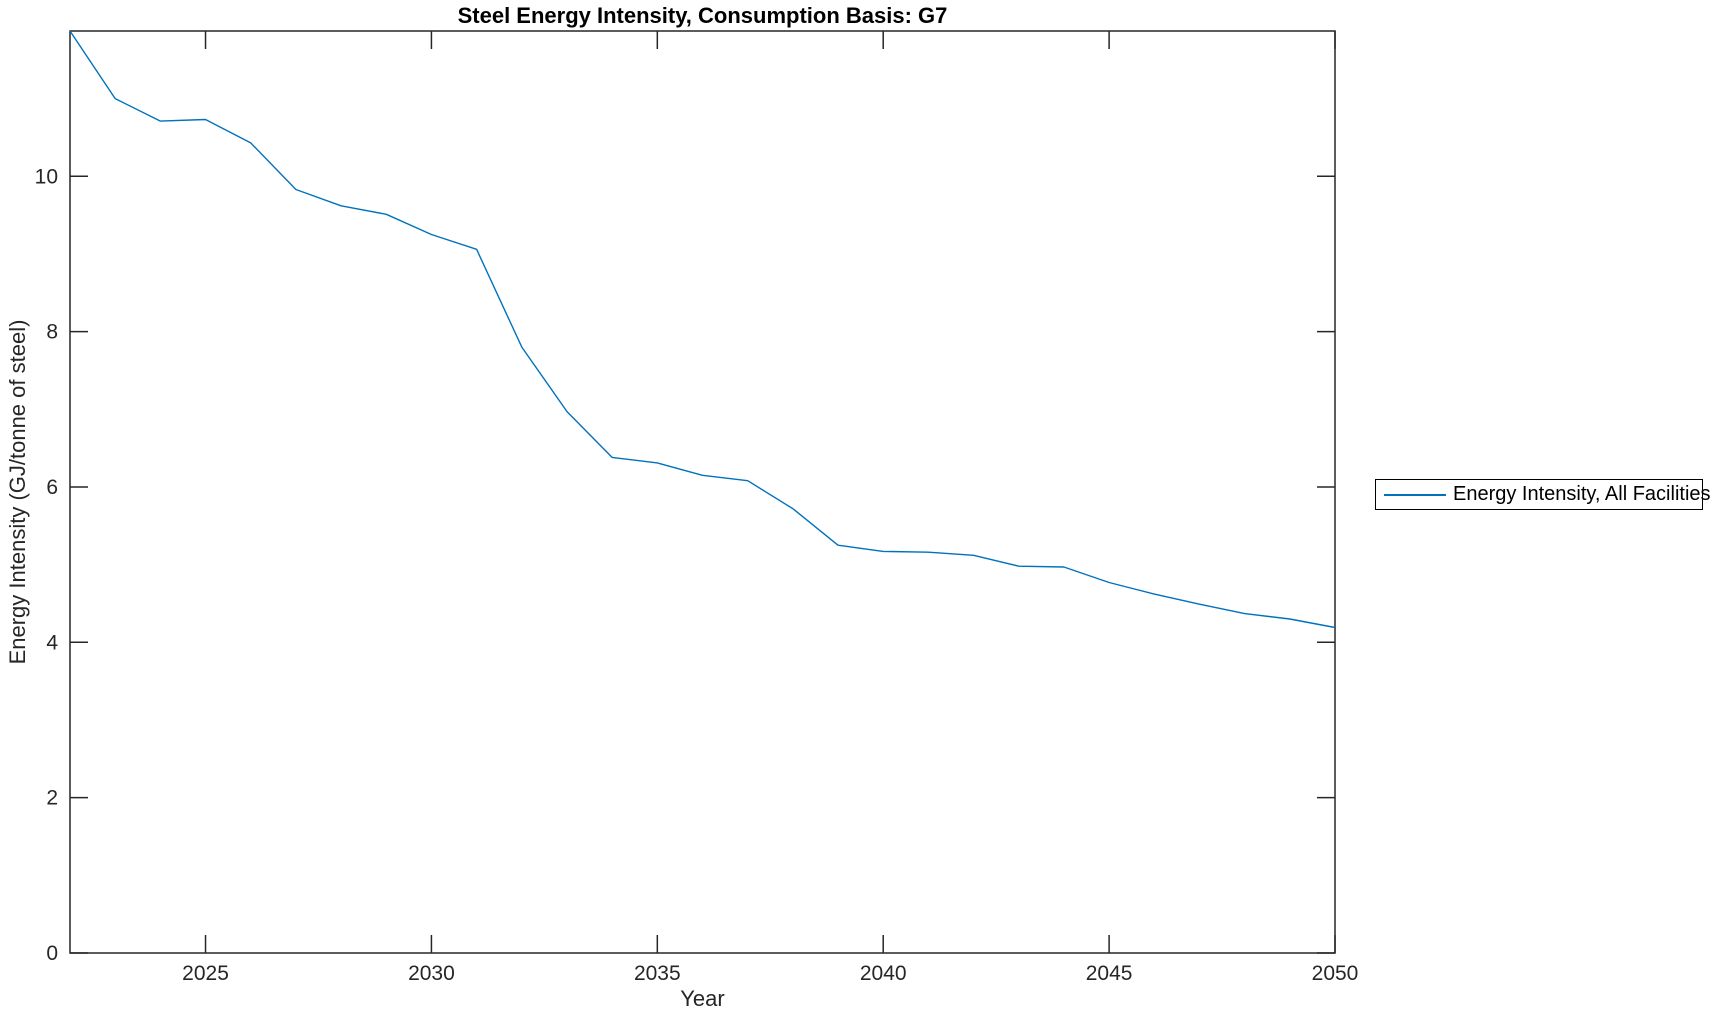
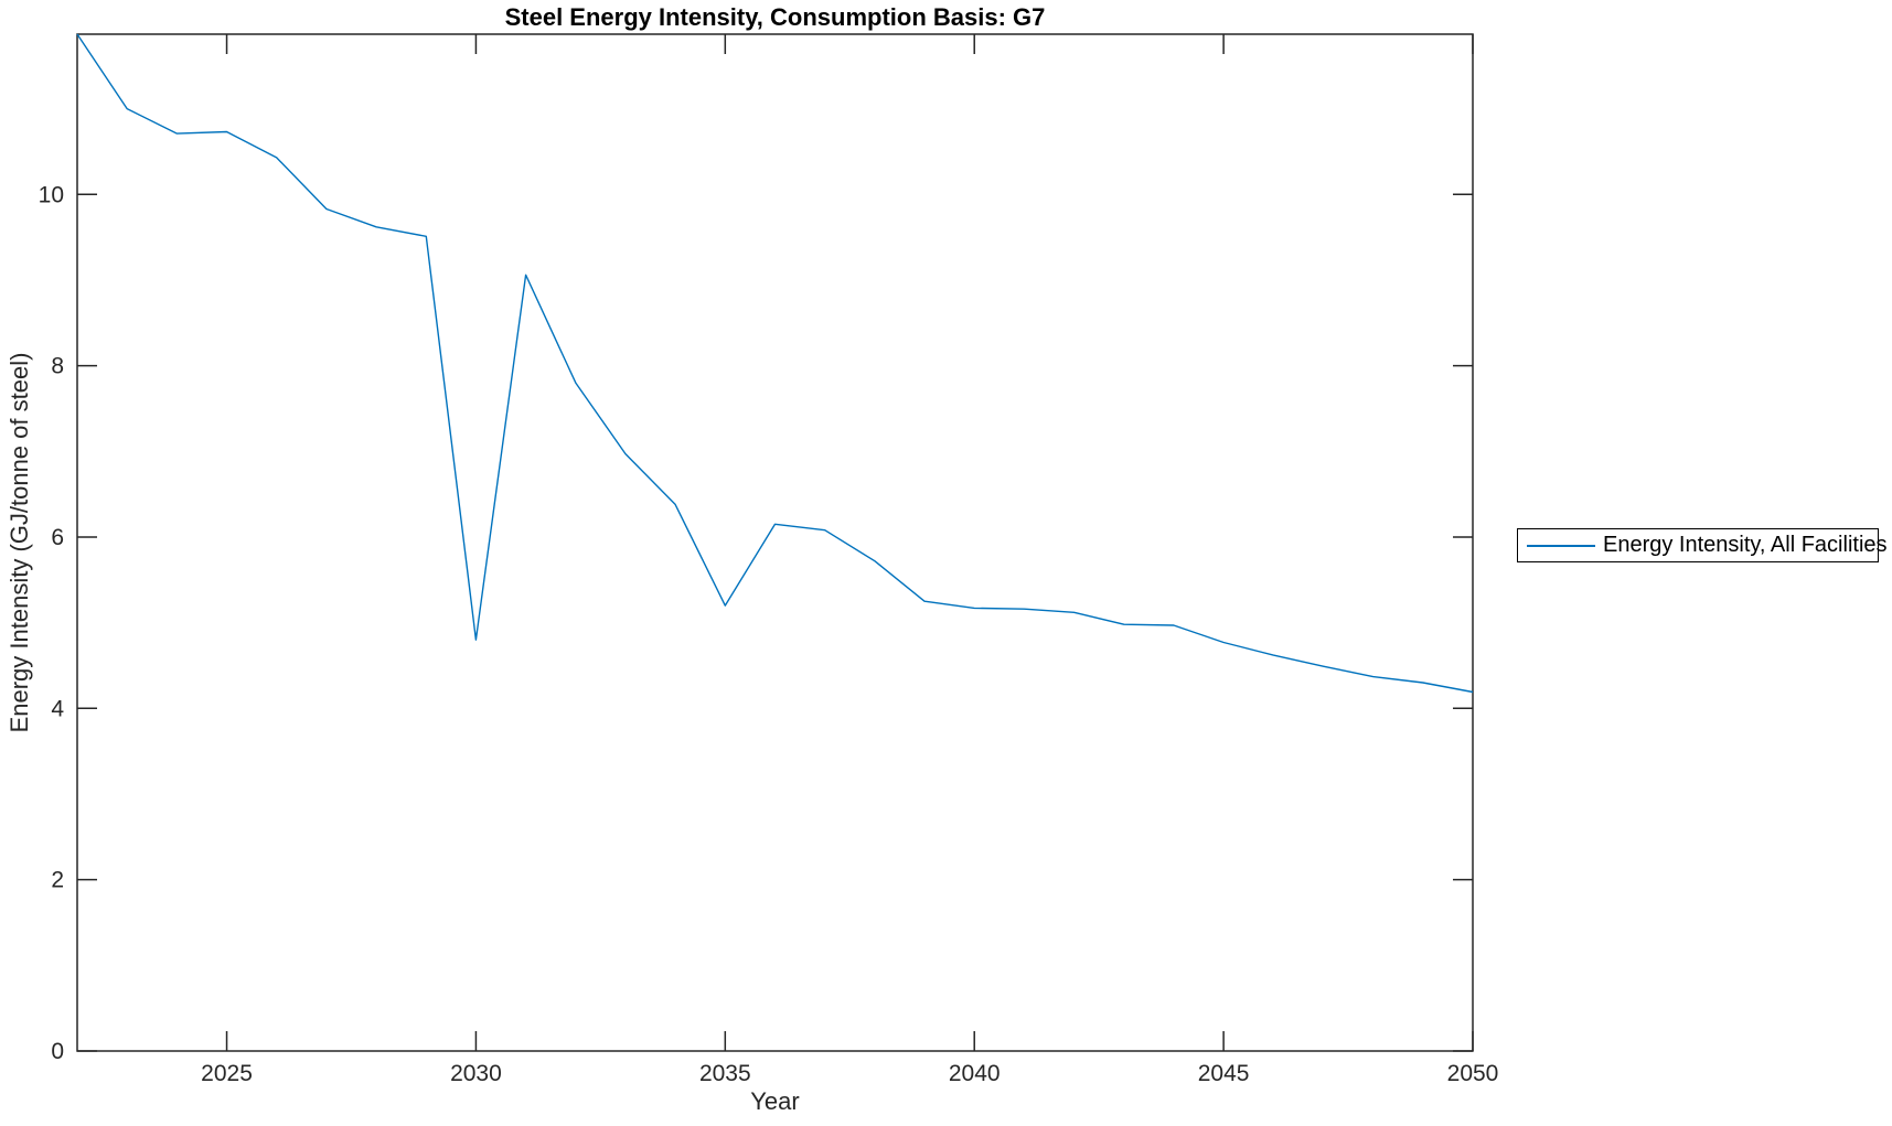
2030: 9.2 -> 4.8
2035: 6.3 -> 5.2
